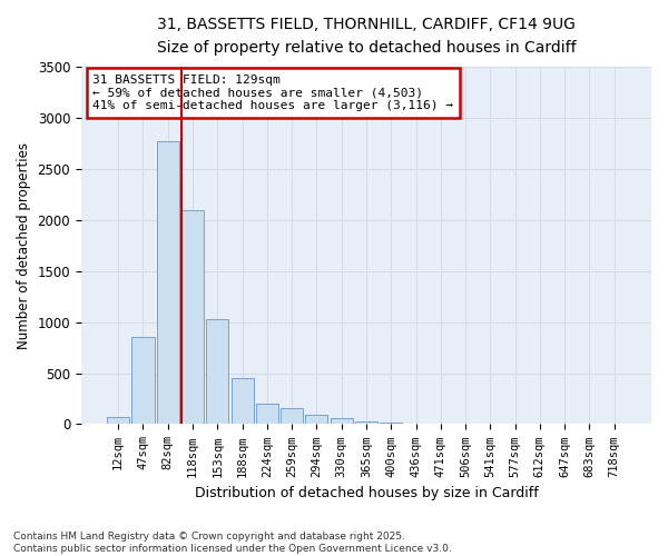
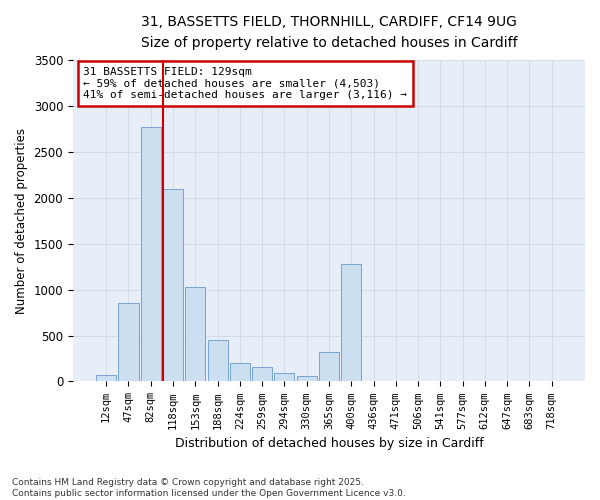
365sqm: 30 -> 320
400sqm: 20 -> 1280
